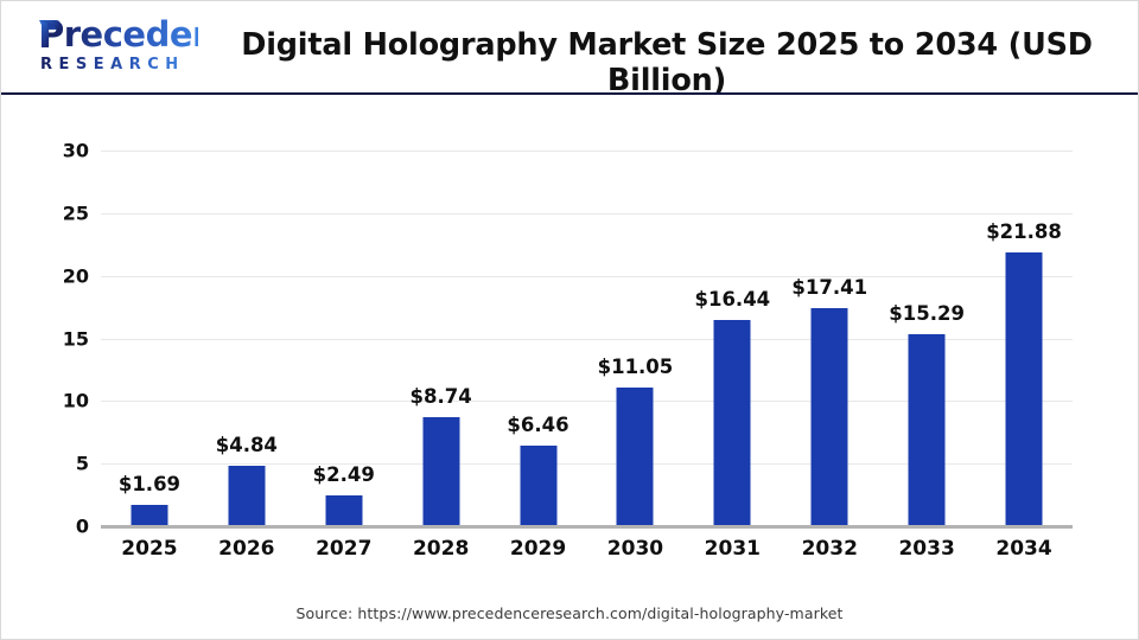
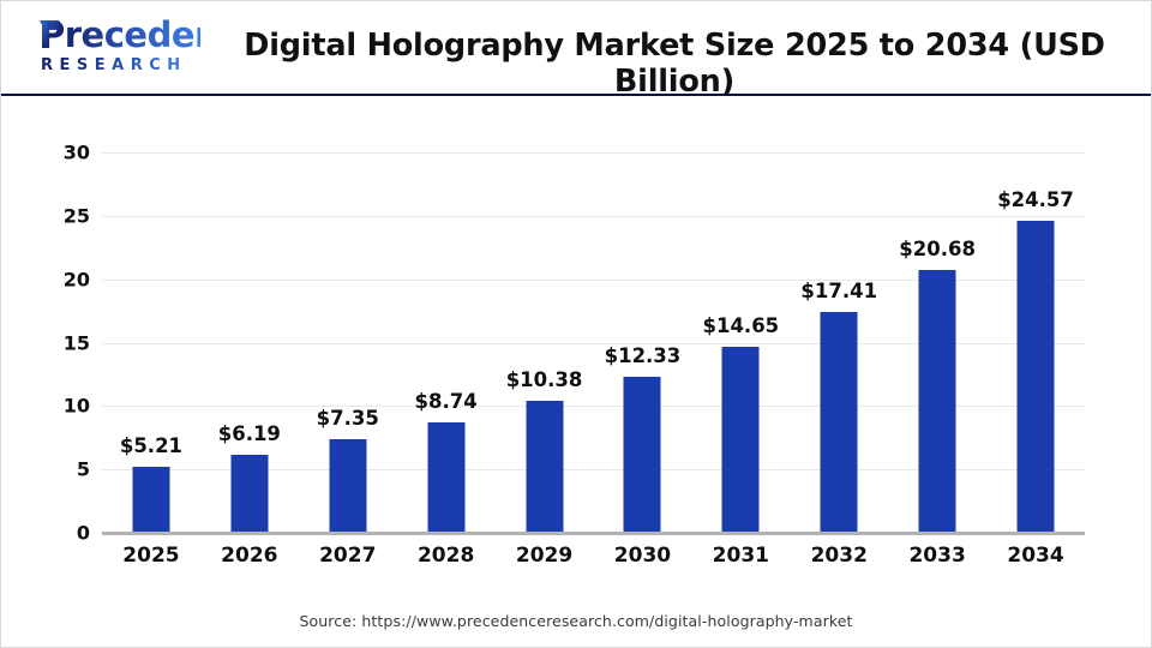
2025: $1.69 -> $5.21
2026: $4.84 -> $6.19
2027: $2.49 -> $7.35
2029: $6.46 -> $10.38
2030: $11.05 -> $12.33
2031: $16.44 -> $14.65
2033: $15.29 -> $20.68
2034: $21.88 -> $24.57
